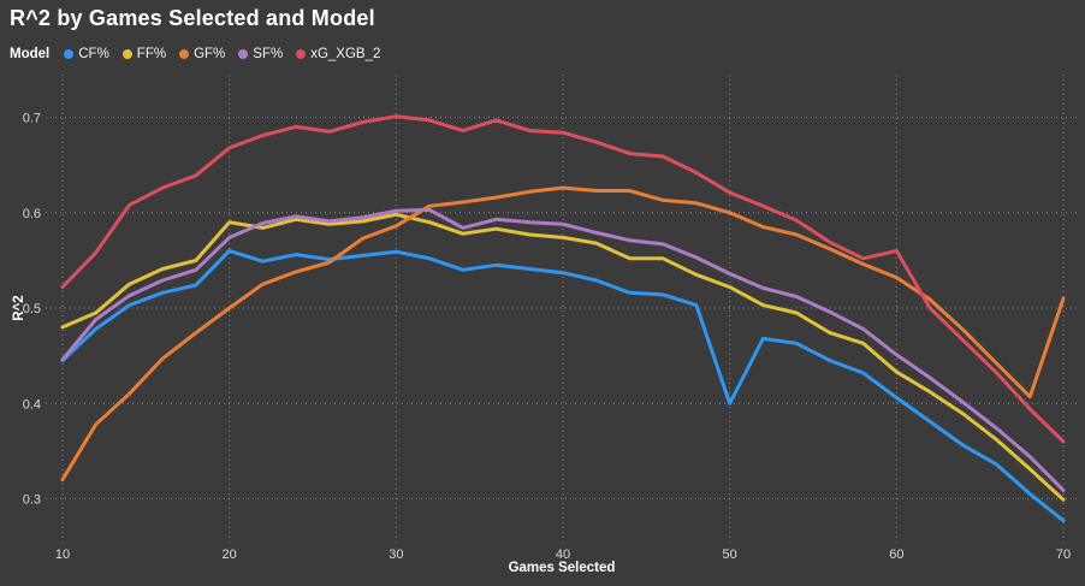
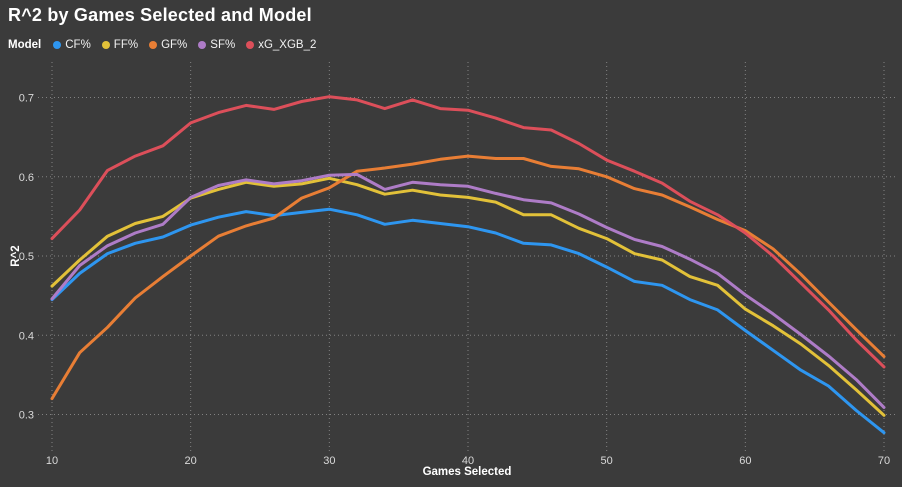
FF%/10: 0.48 -> 0.46
CF%/20: 0.56 -> 0.54
FF%/20: 0.59 -> 0.57
CF%/50: 0.40 -> 0.49
xG_XGB_2/60: 0.56 -> 0.53
GF%/70: 0.51 -> 0.37
